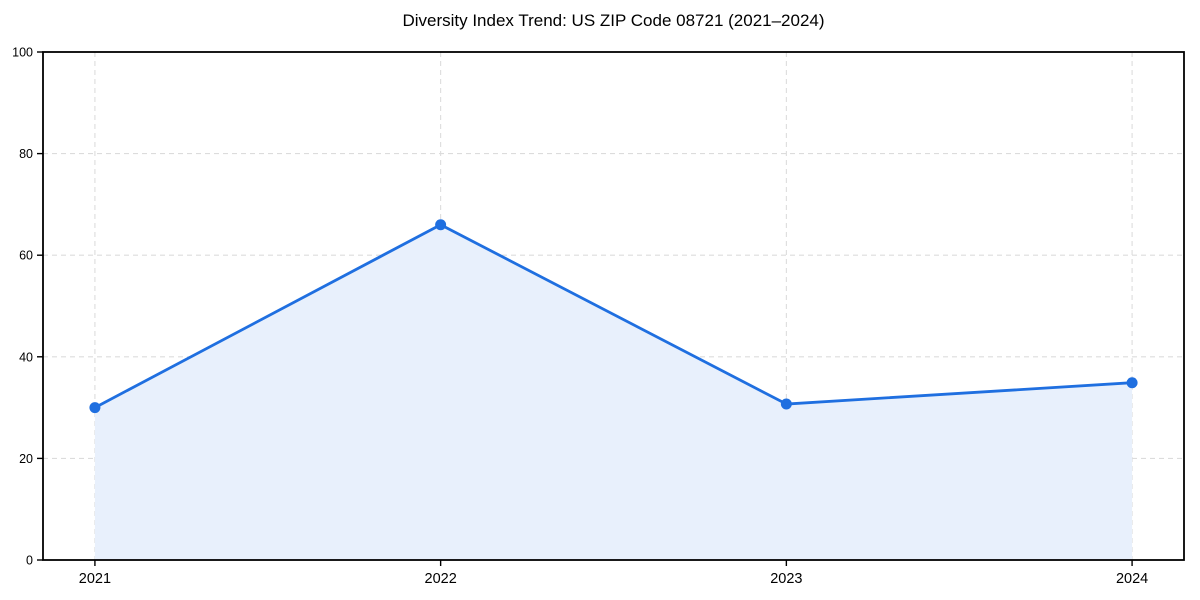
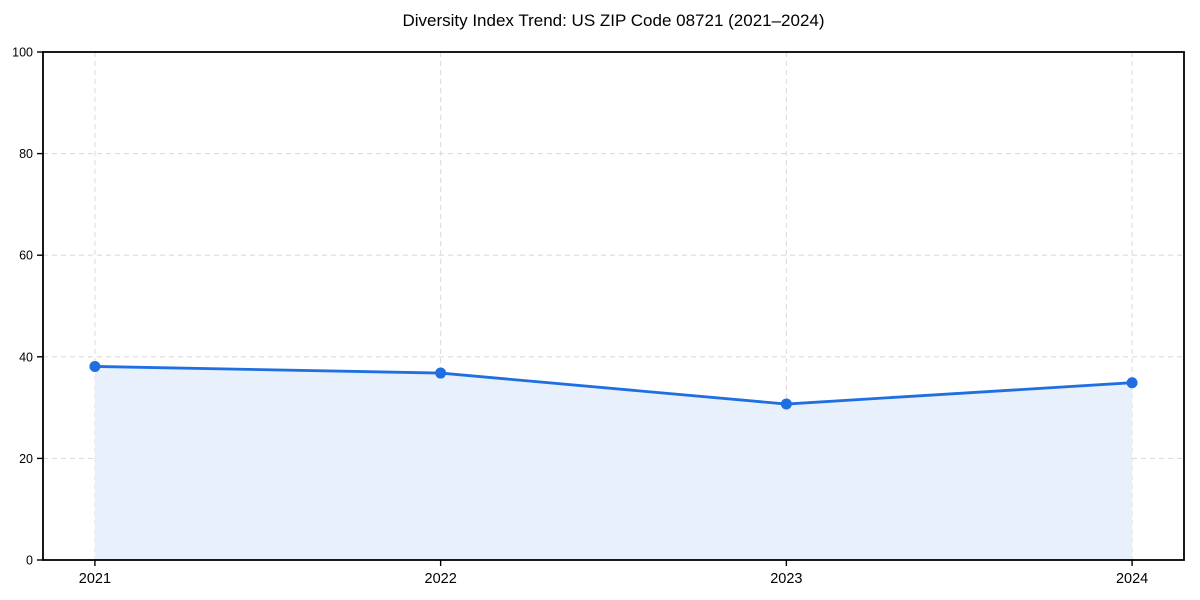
2021: 30 -> 38
2022: 66 -> 37
